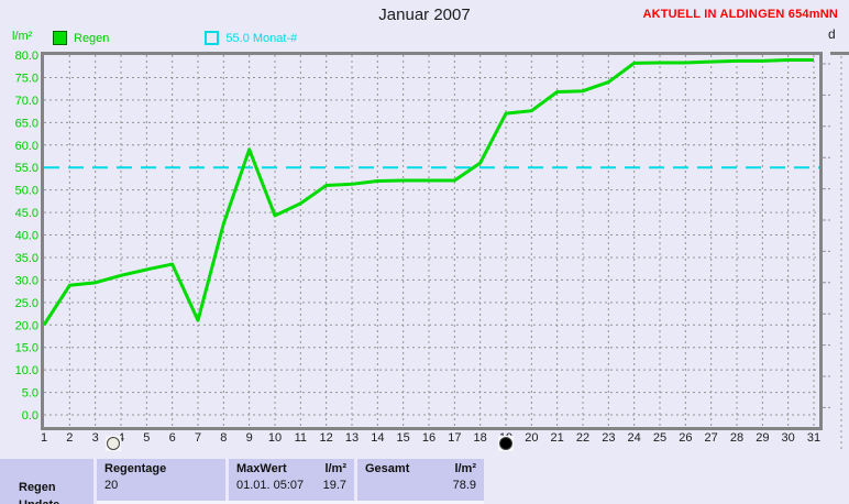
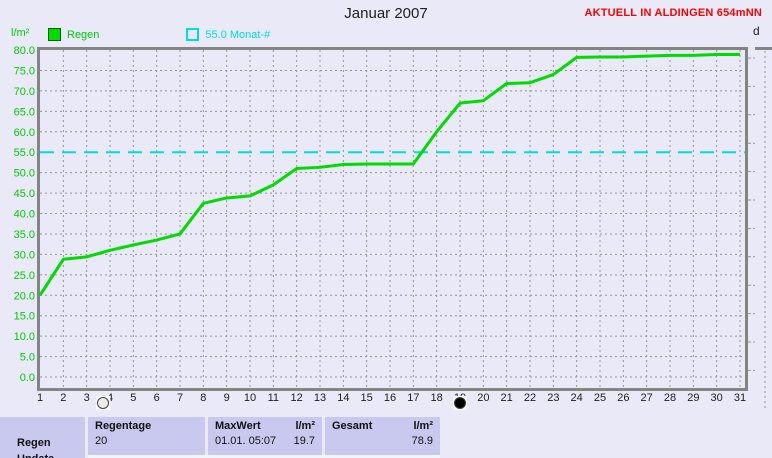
7: 21 -> 35
9: 59 -> 44
18: 56 -> 60
